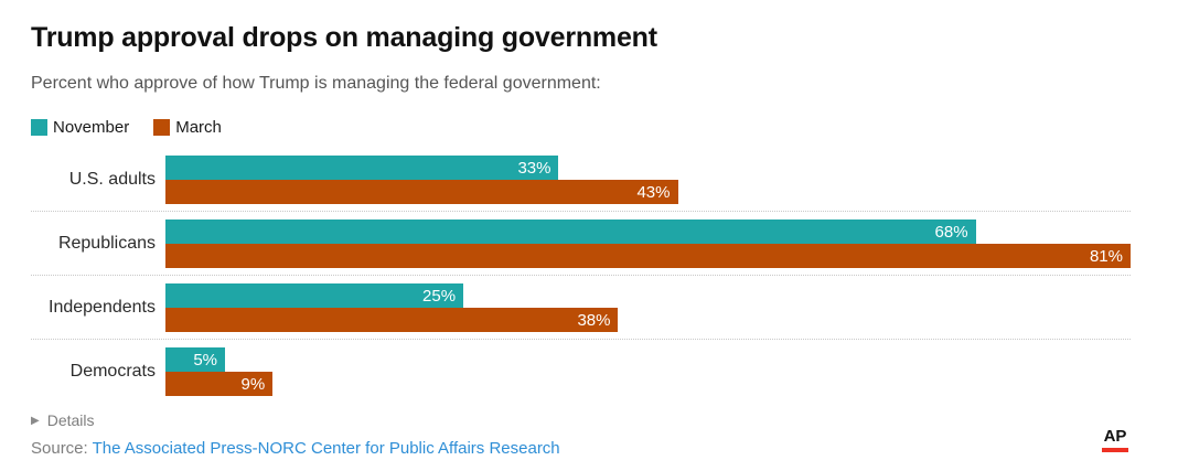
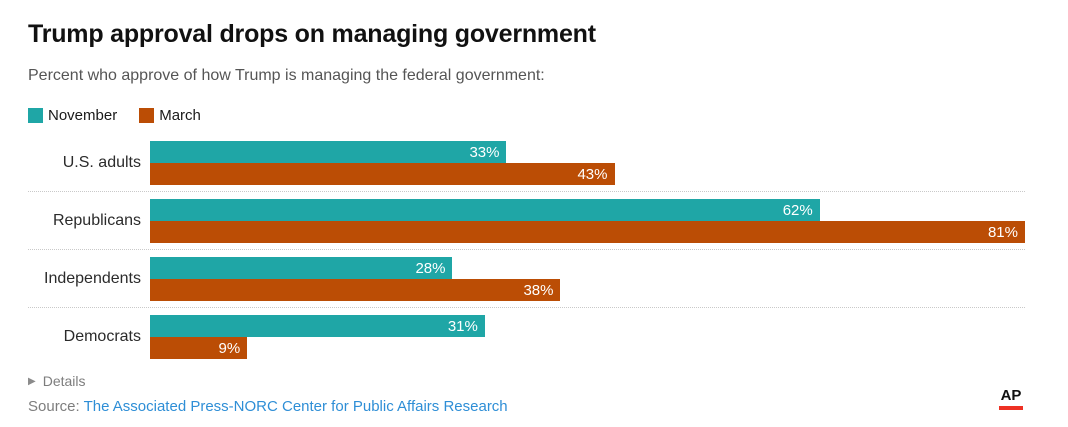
November/Republicans: 68% -> 62%
November/Independents: 25% -> 28%
November/Democrats: 5% -> 31%
